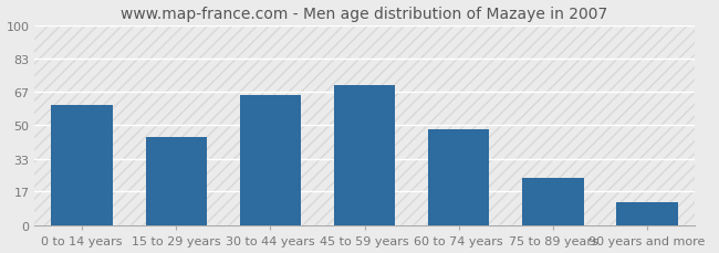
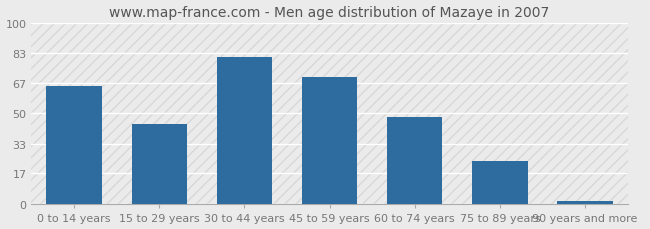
0 to 14 years: 60 -> 65
30 to 44 years: 65 -> 81
90 years and more: 12 -> 2
